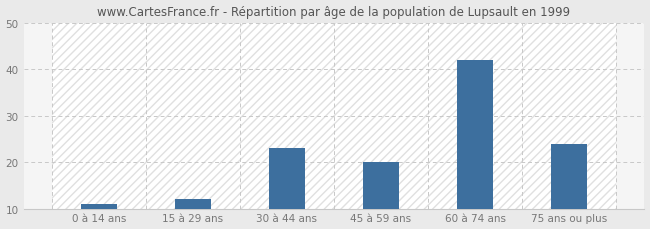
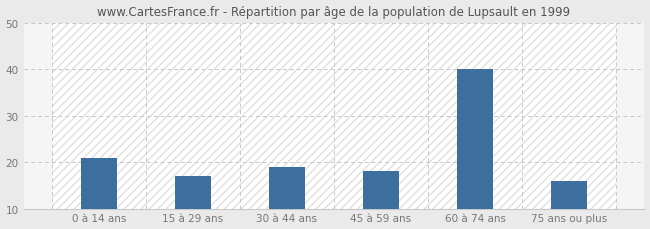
0 à 14 ans: 11 -> 21
15 à 29 ans: 12 -> 17
30 à 44 ans: 23 -> 19
45 à 59 ans: 20 -> 18
60 à 74 ans: 42 -> 40
75 ans ou plus: 24 -> 16
